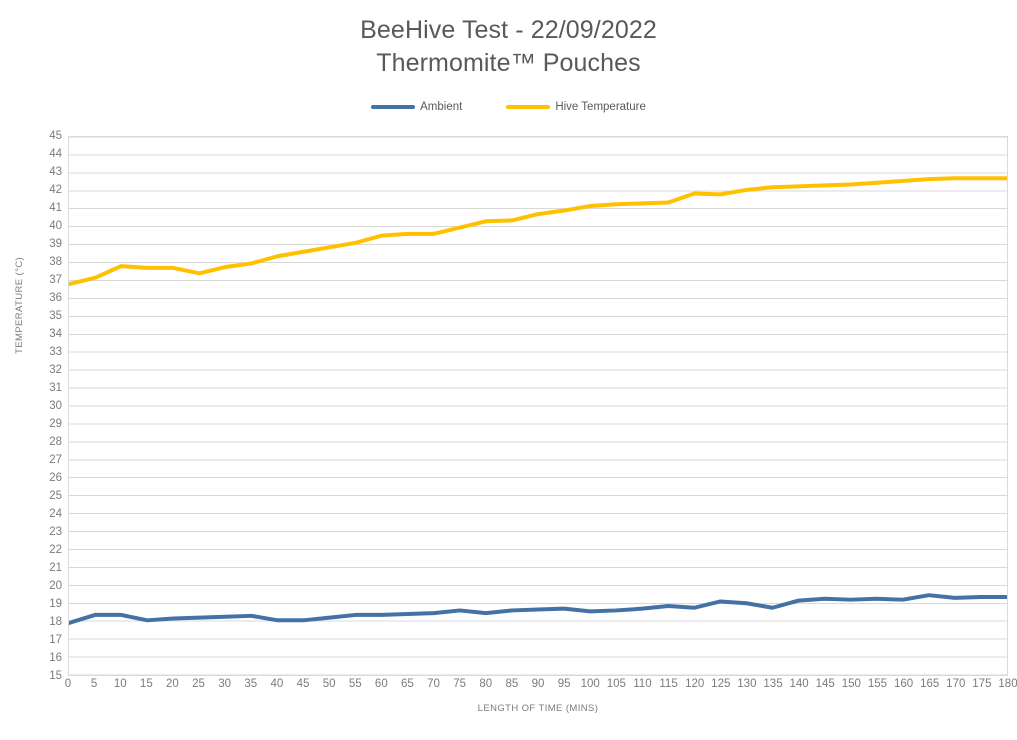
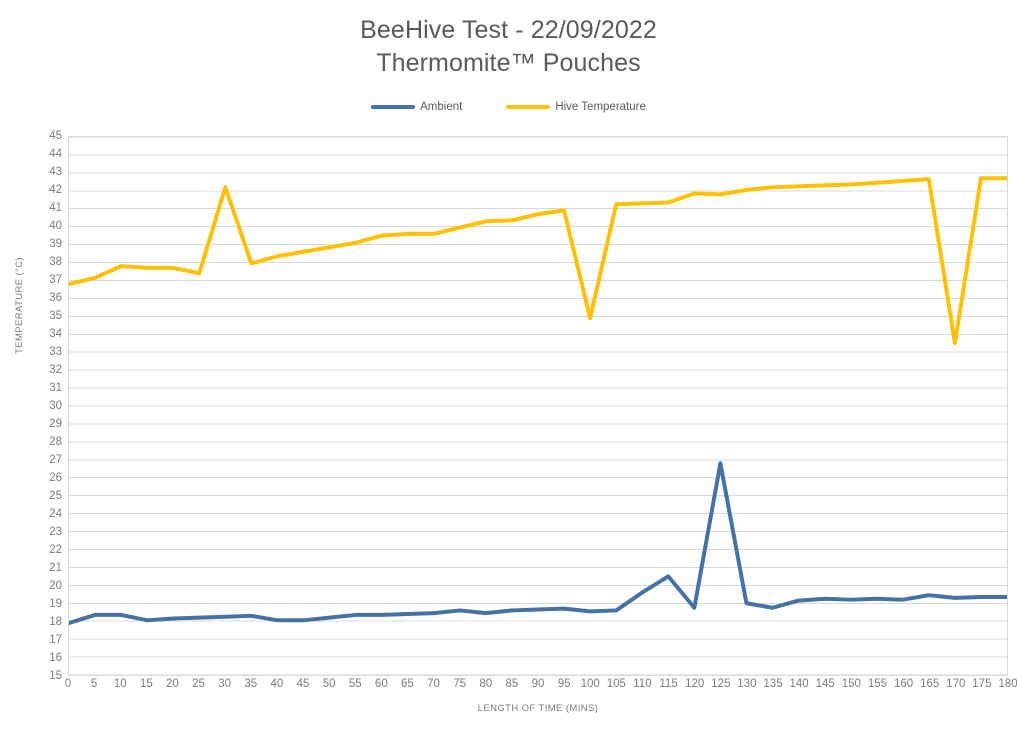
Hive Temperature/30: 37.8 -> 42.2
Hive Temperature/100: 41.1 -> 34.9
Ambient/110: 18.7 -> 19.6
Ambient/115: 18.9 -> 20.5
Ambient/125: 19.1 -> 26.8
Hive Temperature/170: 42.7 -> 33.5
